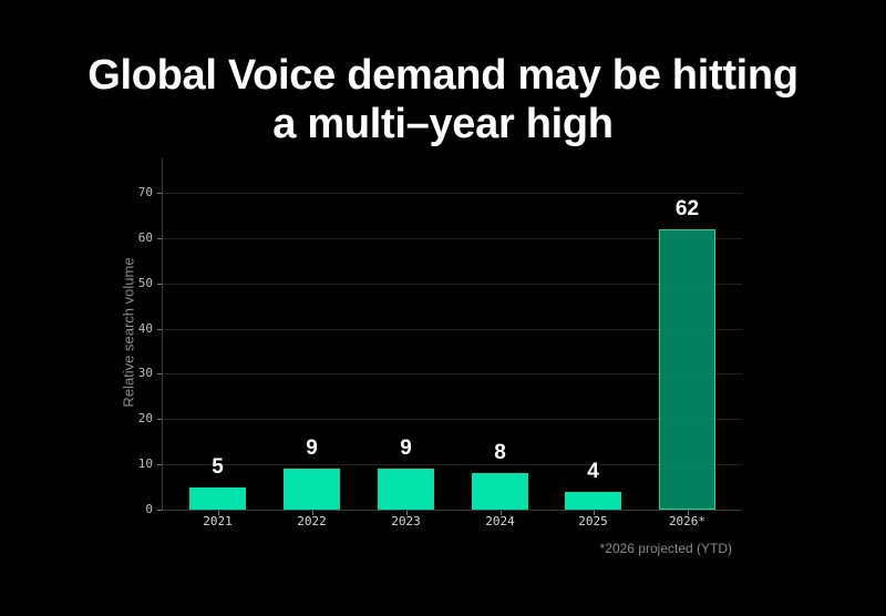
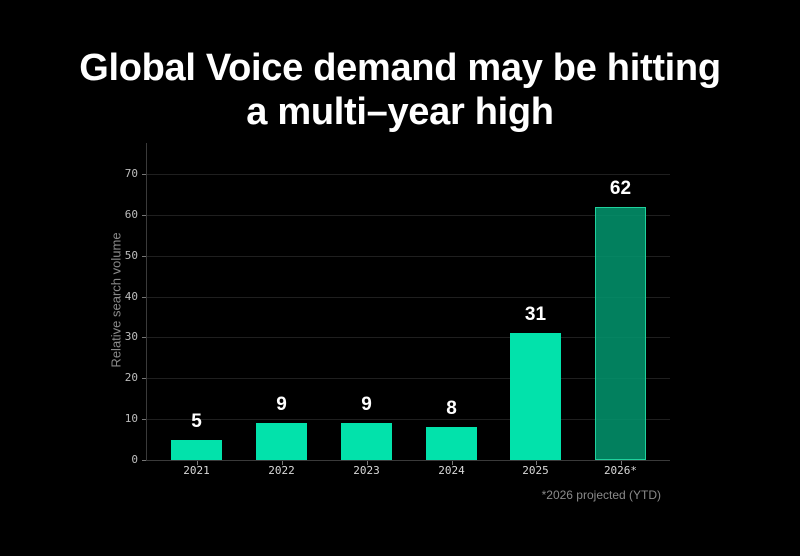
2025: 4 -> 31
